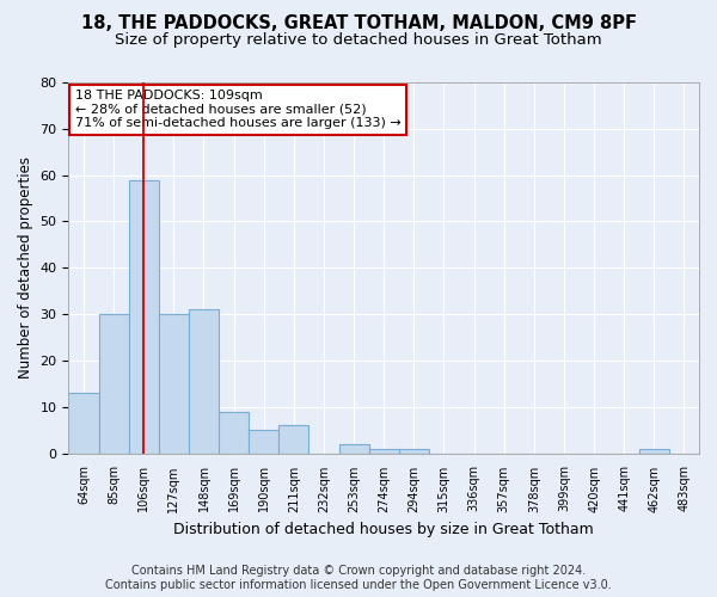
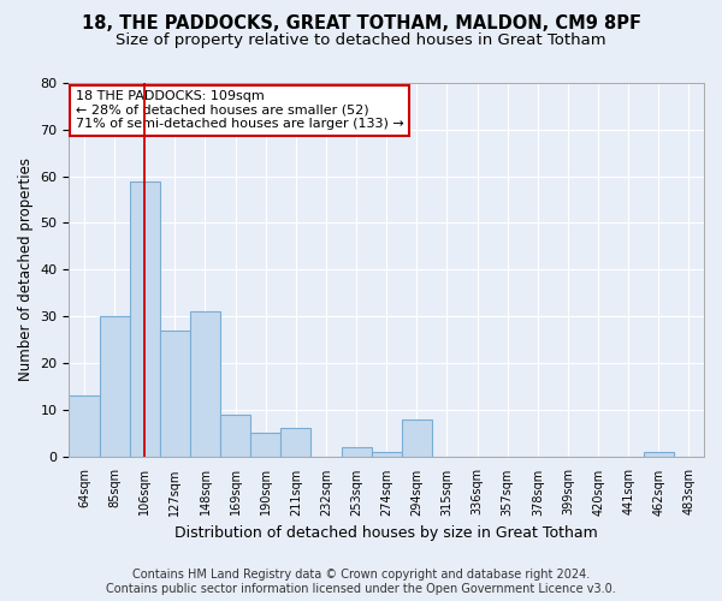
127sqm: 30 -> 27
294sqm: 1 -> 8
